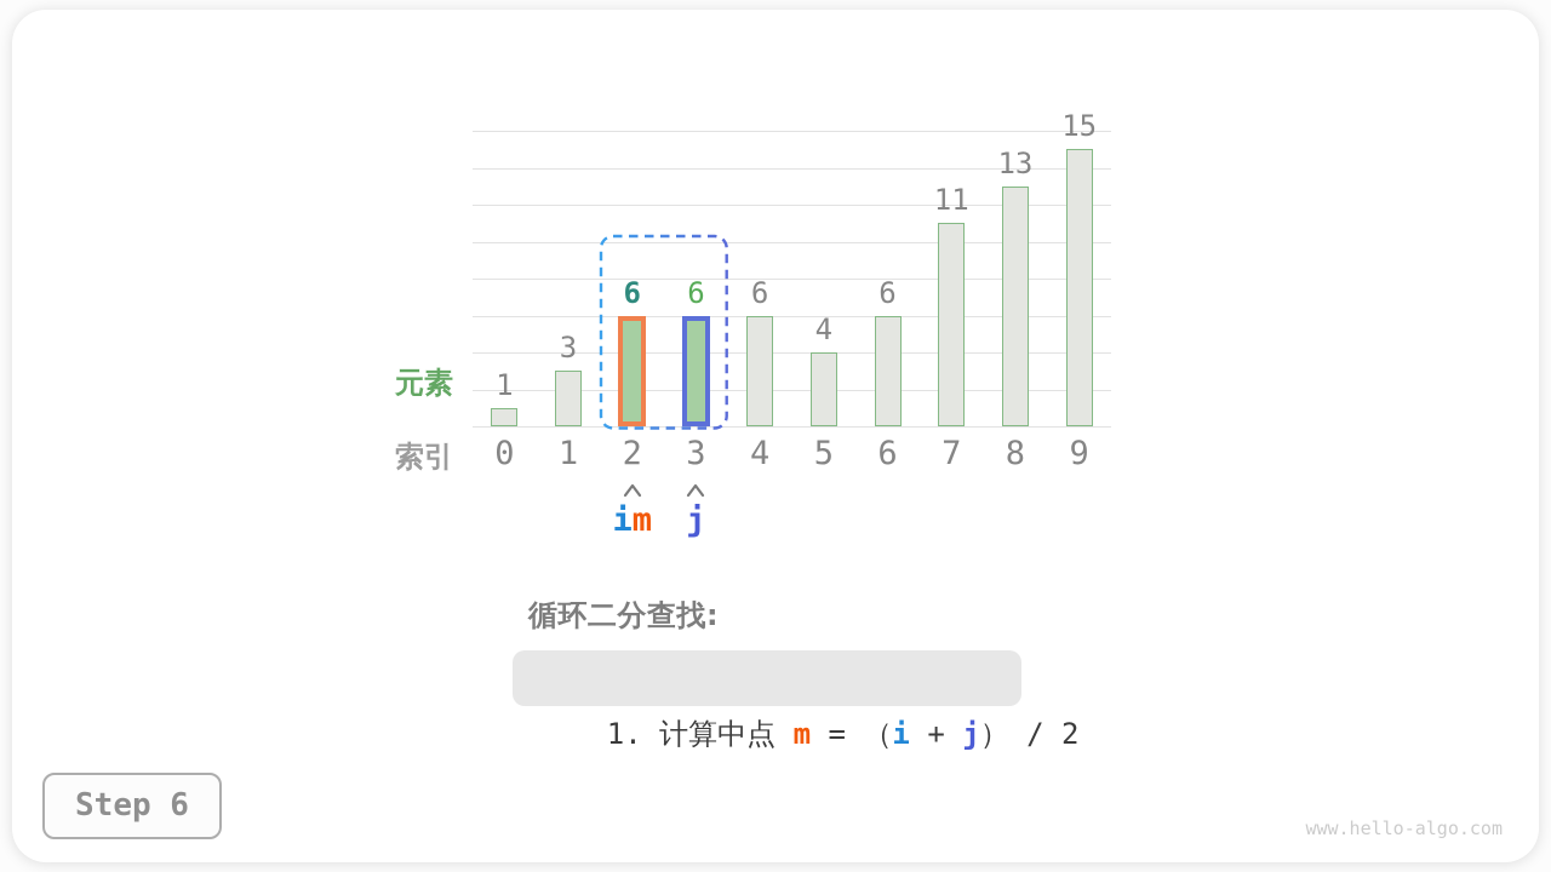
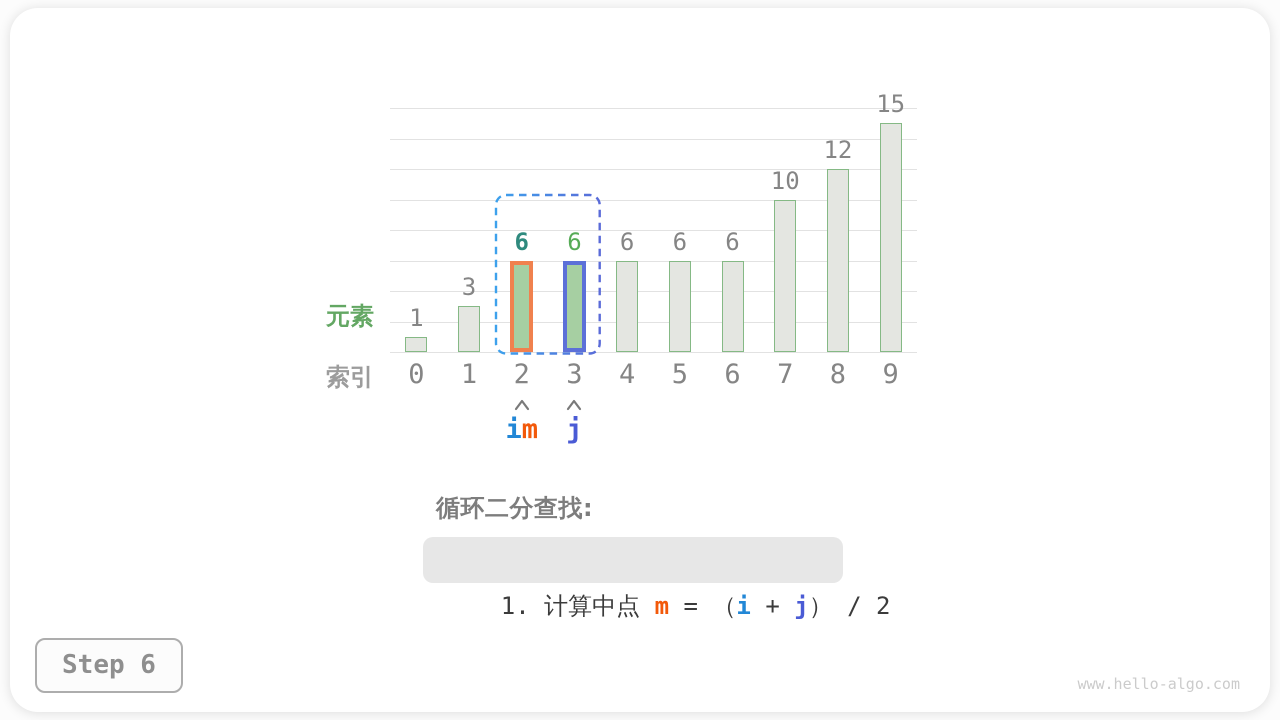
5: 4 -> 6
7: 11 -> 10
8: 13 -> 12
